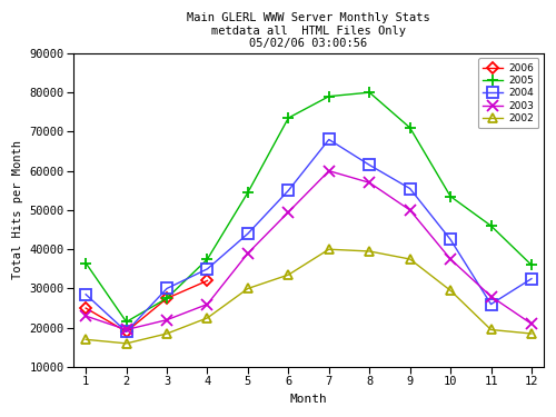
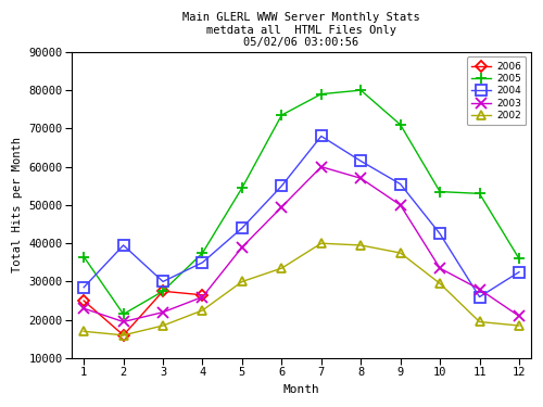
2006/2: 19000 -> 16000
2004/2: 19000 -> 39500
2006/4: 32000 -> 26500
2003/10: 37500 -> 33500
2005/11: 46000 -> 53000
